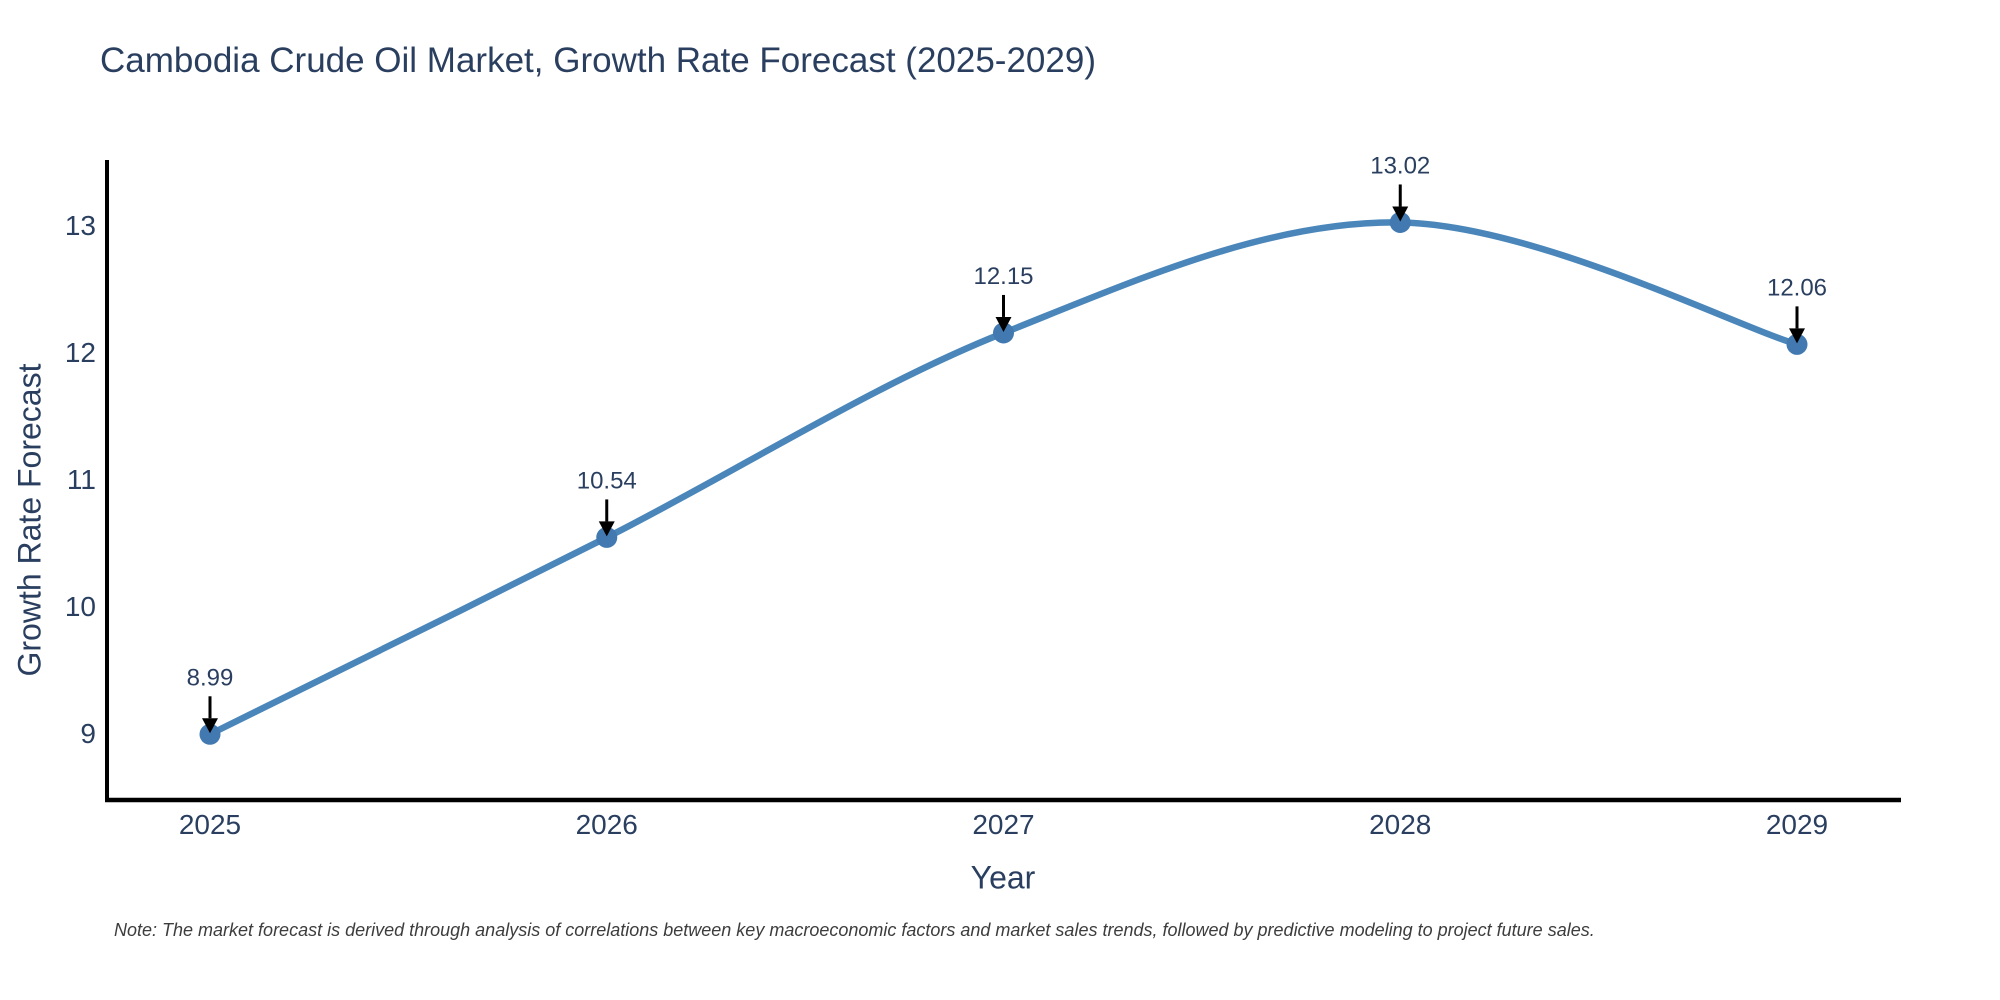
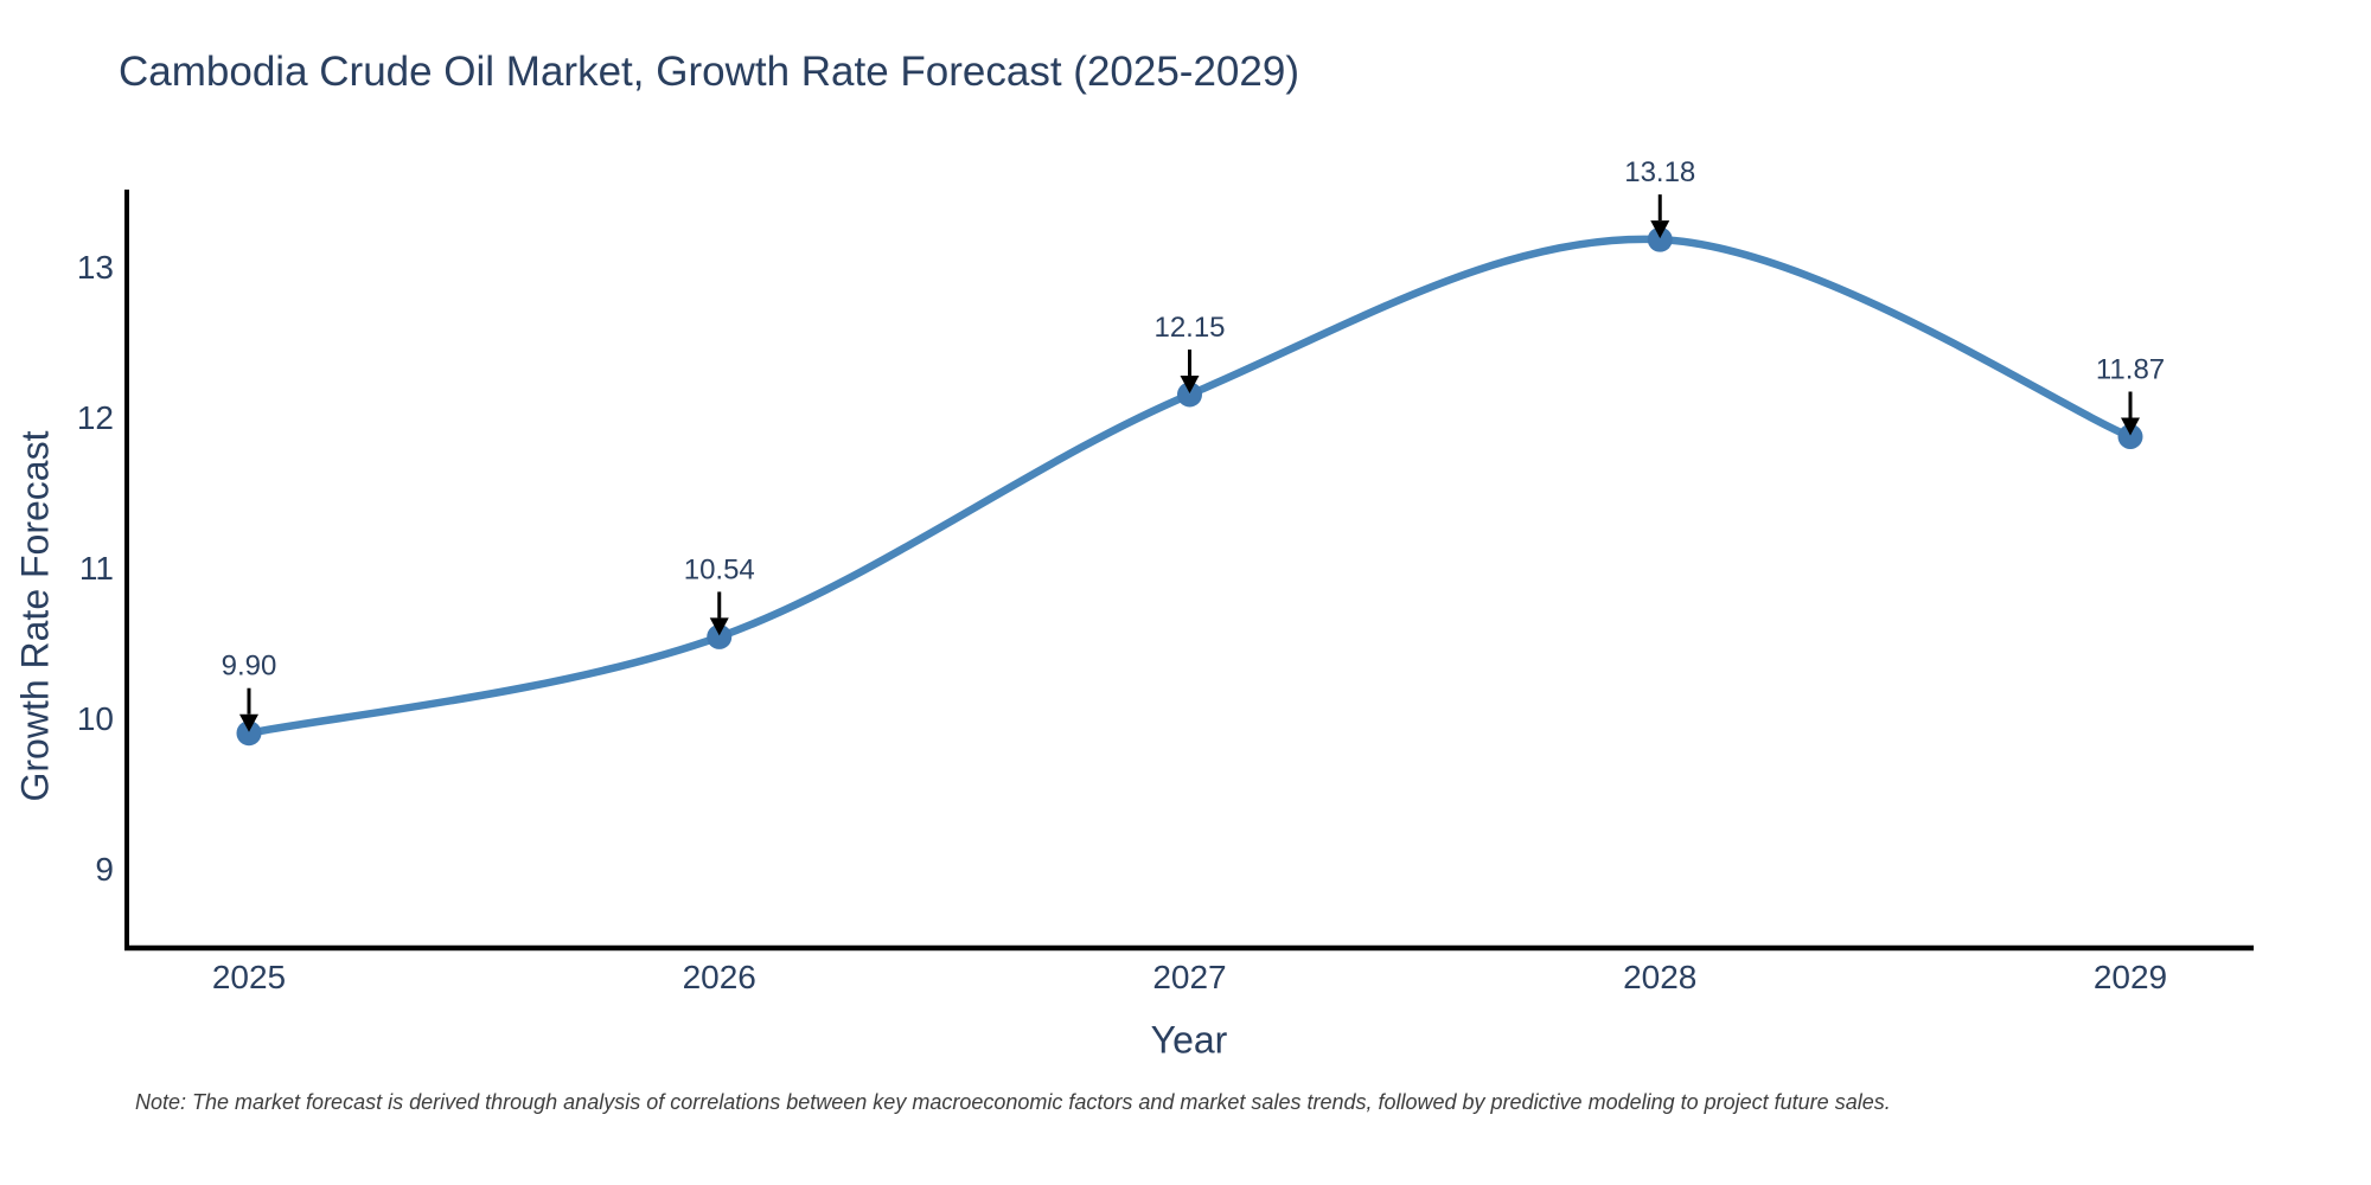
2025: 8.99 -> 9.90
2028: 13.02 -> 13.18
2029: 12.06 -> 11.87
